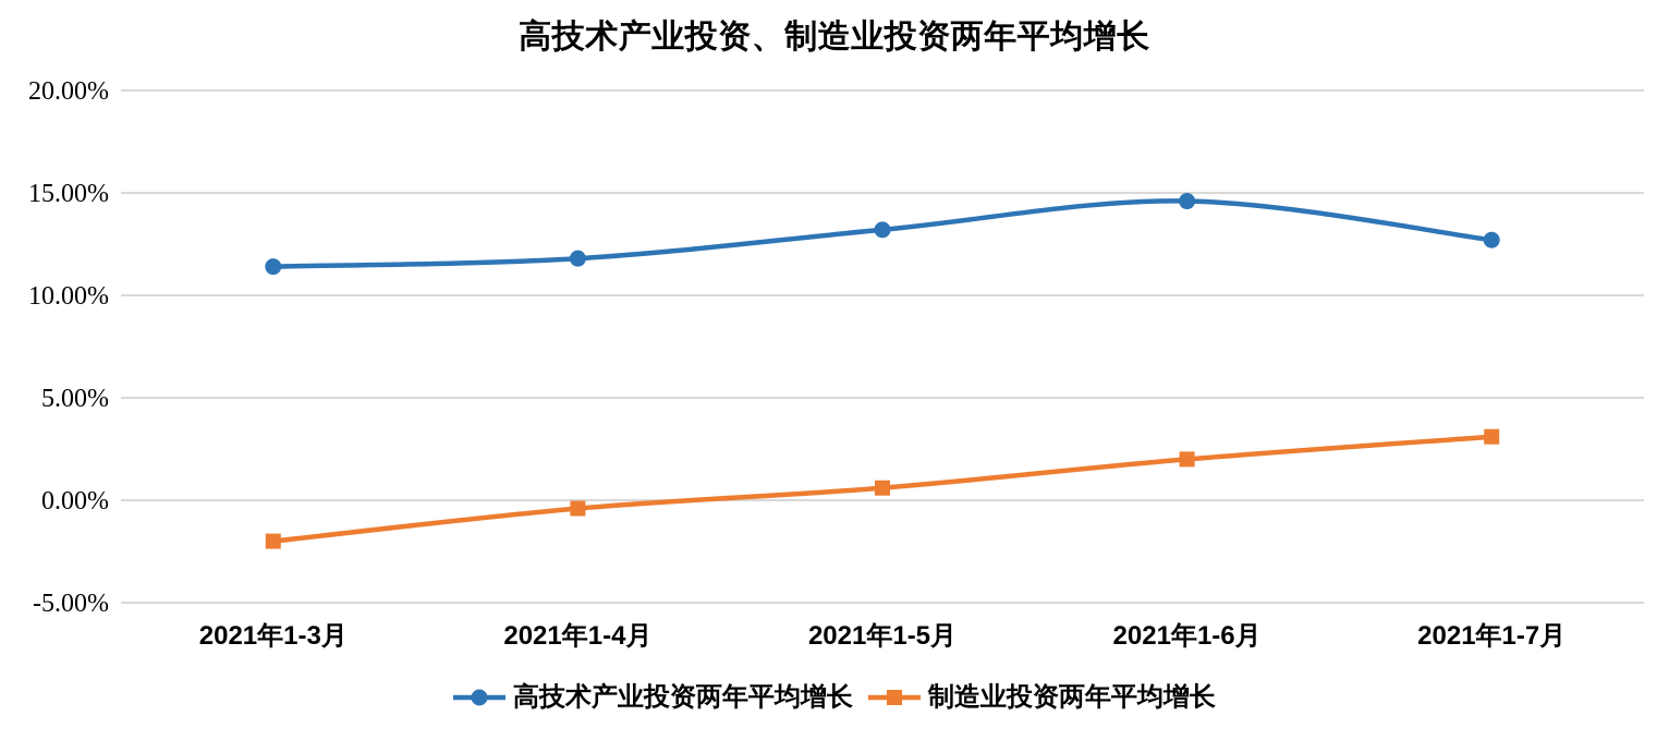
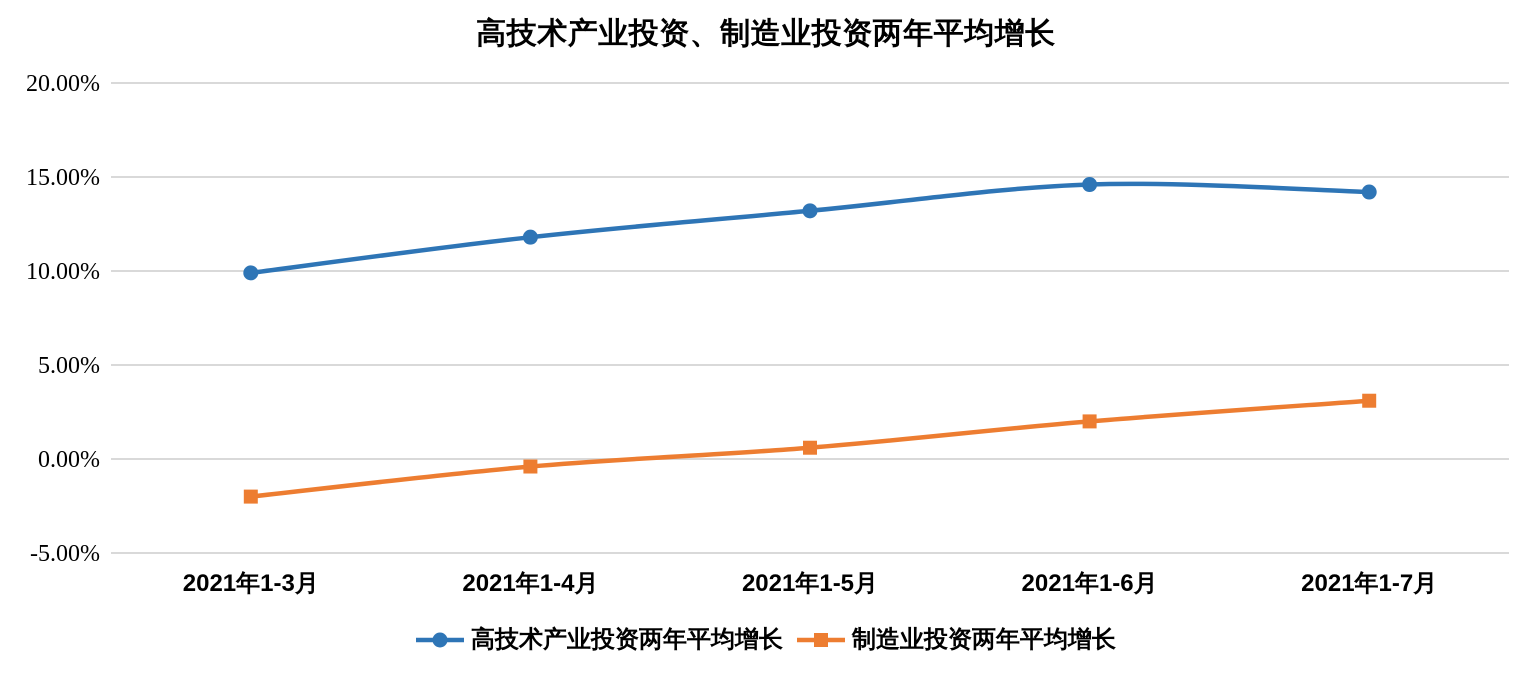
高技术产业投资两年平均增长/2021年1-3月: 11.4% -> 9.9%
高技术产业投资两年平均增长/2021年1-7月: 12.7% -> 14.2%
